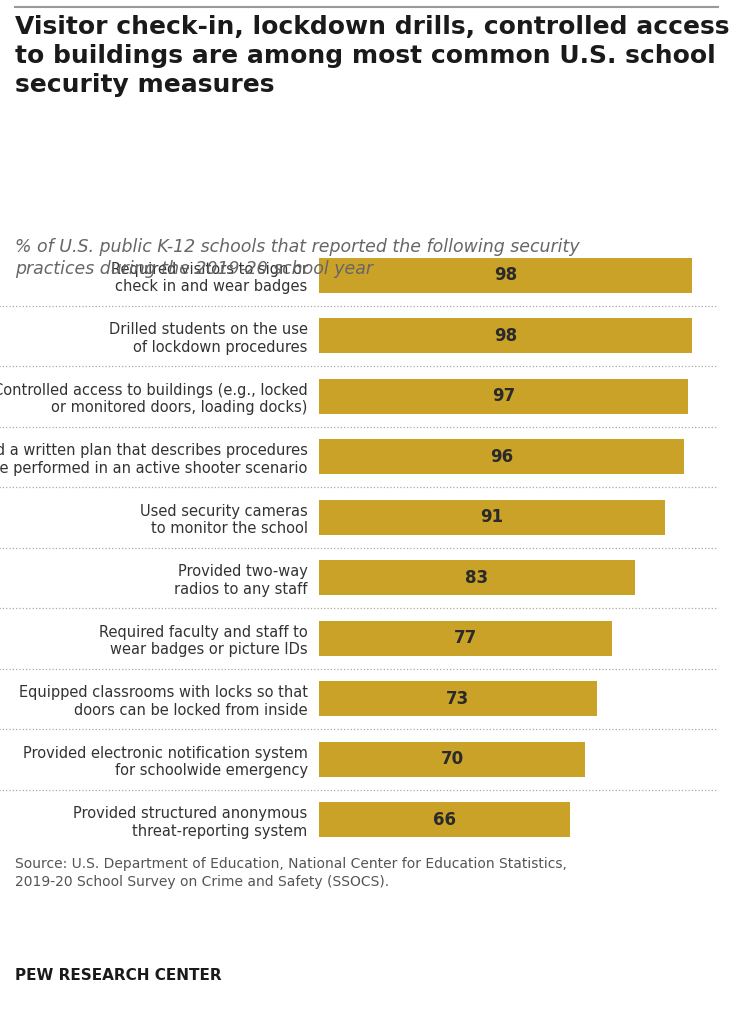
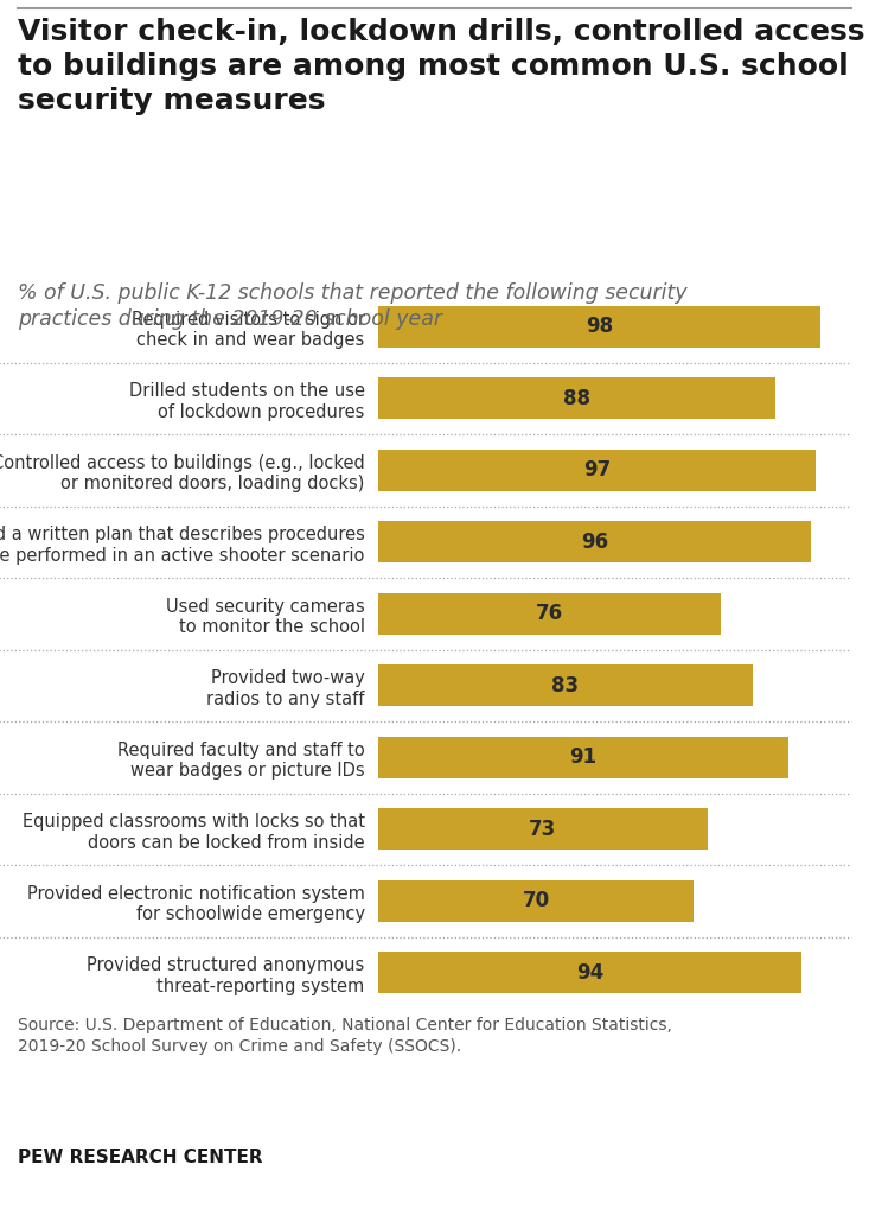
Drilled students on the use of lockdown procedures: 98 -> 88
Used security cameras to monitor the school: 91 -> 76
Required faculty and staff to wear badges or picture IDs: 77 -> 91
Provided structured anonymous threat-reporting system: 66 -> 94
